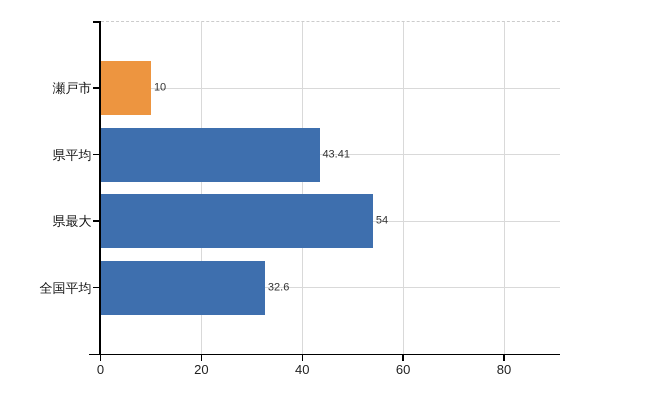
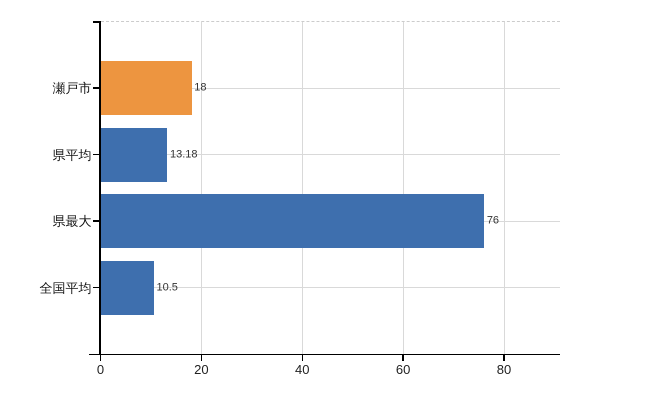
瀬戸市: 10 -> 18
県平均: 43.41 -> 13.18
県最大: 54 -> 76
全国平均: 32.6 -> 10.5
